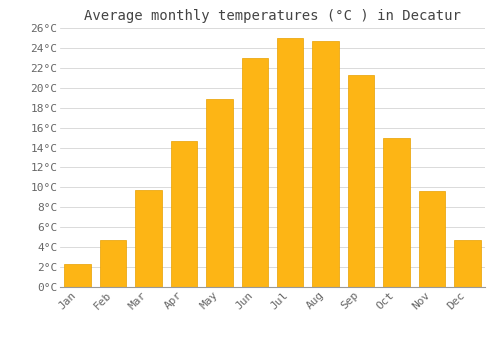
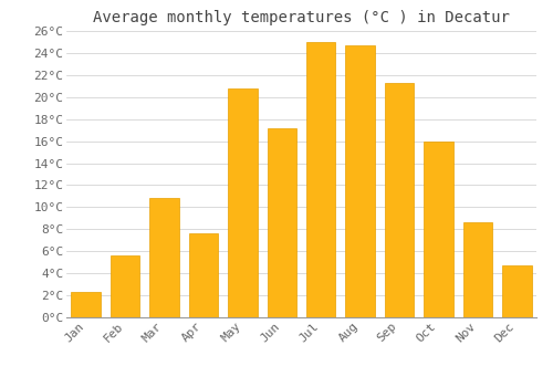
Feb: 4.7°C -> 5.6°C
Mar: 9.7°C -> 10.8°C
Apr: 14.7°C -> 7.6°C
May: 18.9°C -> 20.8°C
Jun: 23.0°C -> 17.2°C
Oct: 15.0°C -> 16.0°C
Nov: 9.6°C -> 8.6°C
